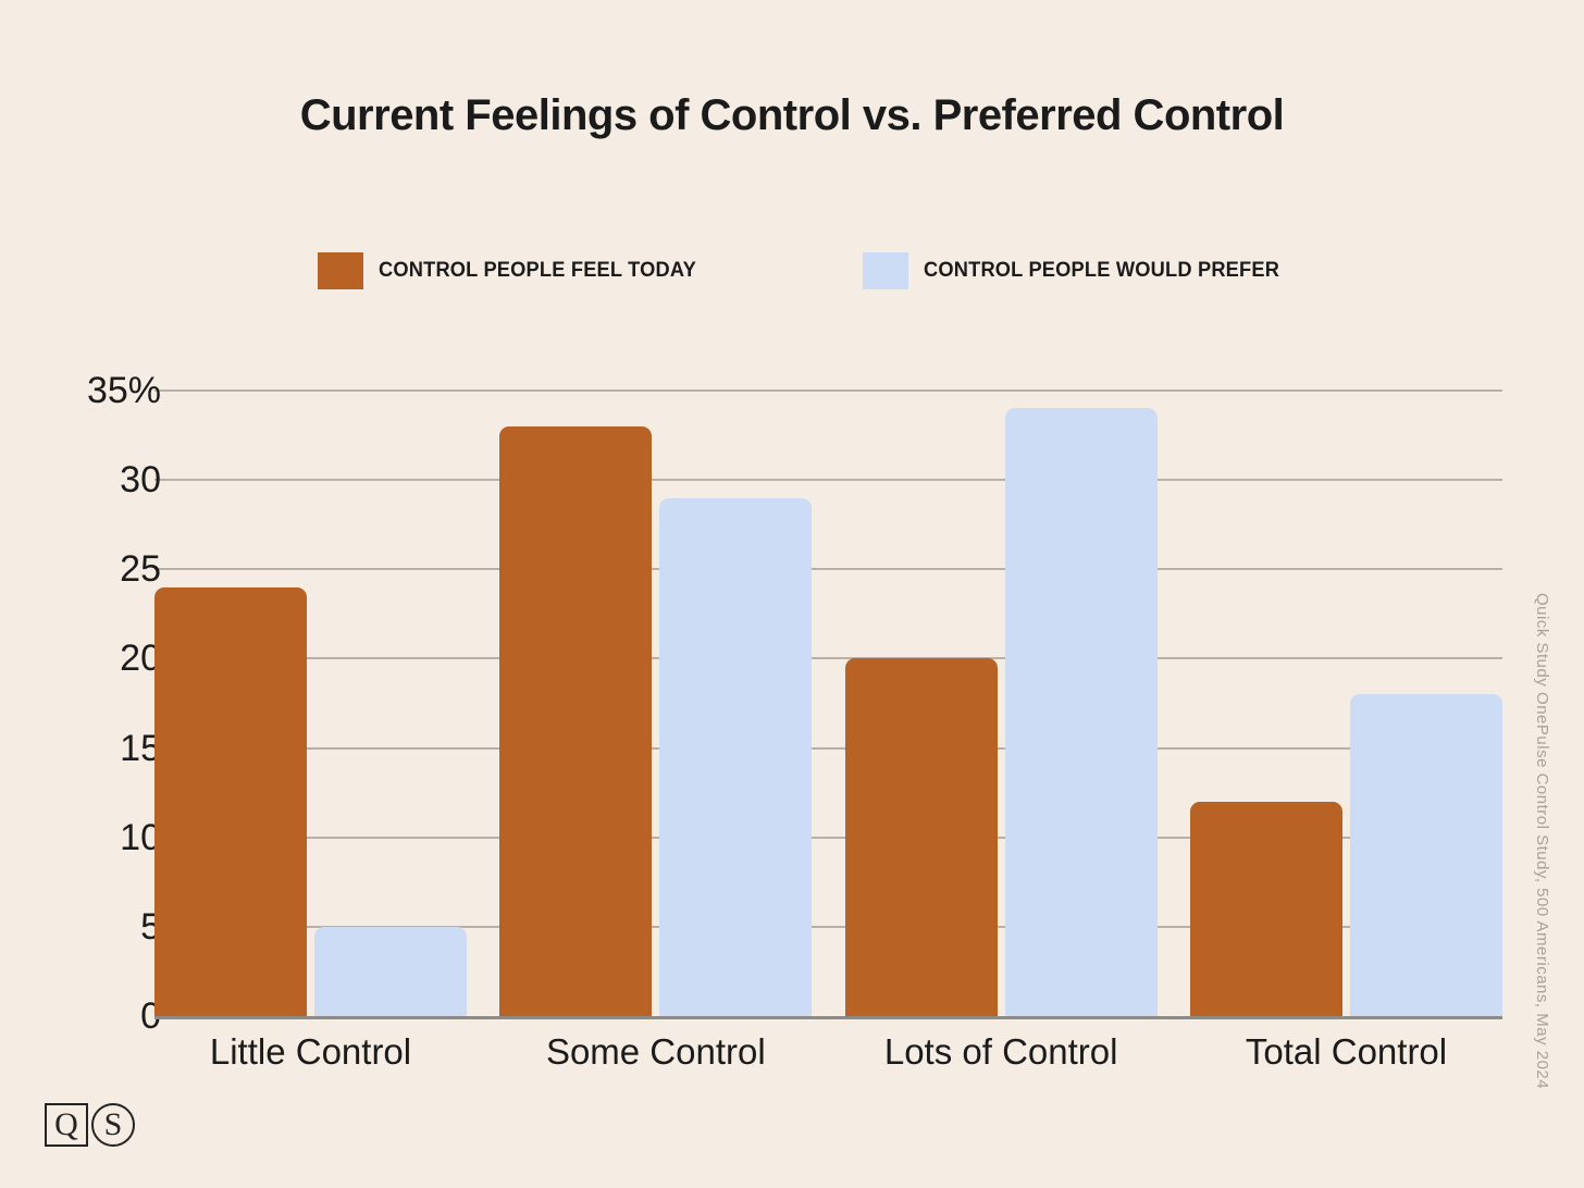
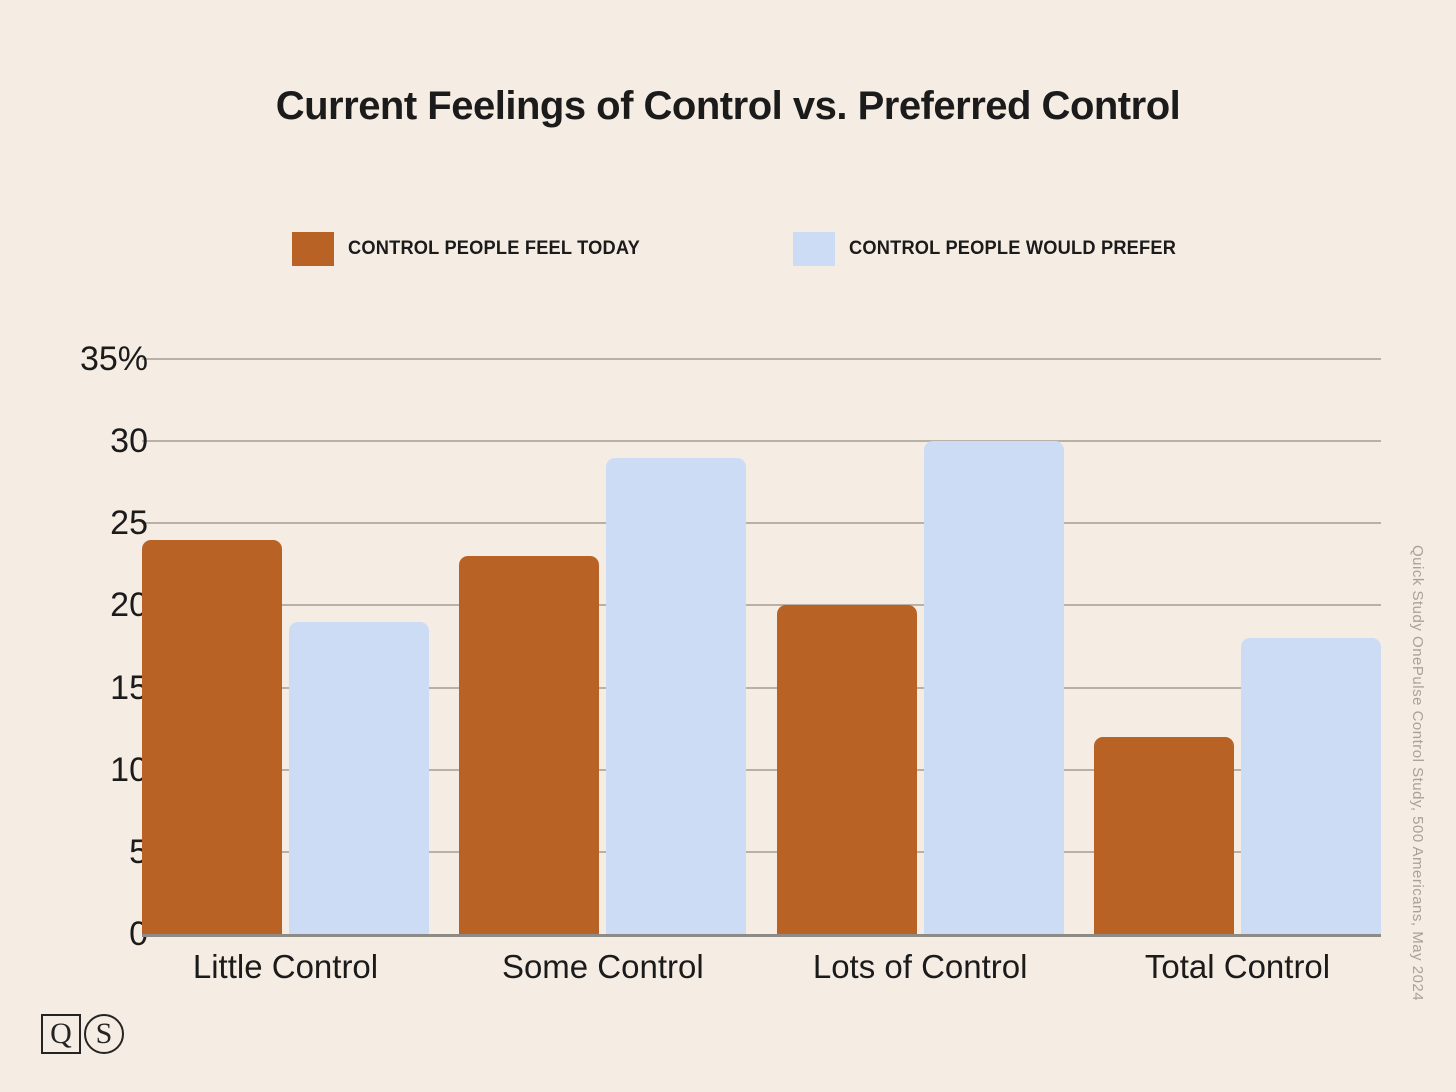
CONTROL PEOPLE WOULD PREFER/Little Control: 5% -> 19%
CONTROL PEOPLE FEEL TODAY/Some Control: 33% -> 23%
CONTROL PEOPLE WOULD PREFER/Lots of Control: 34% -> 30%
